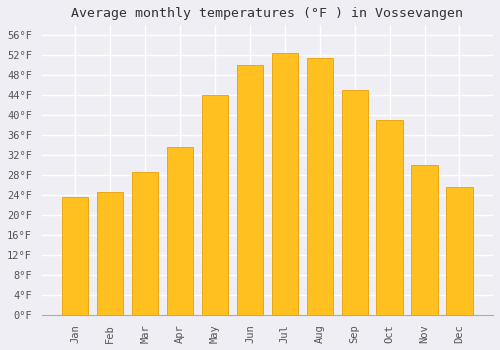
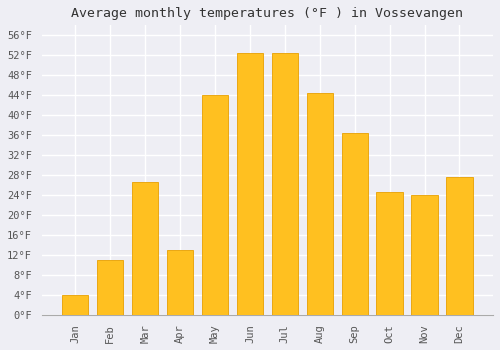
Jan: 23.5°F -> 4.0°F
Feb: 24.5°F -> 11.0°F
Mar: 28.5°F -> 26.5°F
Apr: 33.5°F -> 13.0°F
Jun: 50.0°F -> 52.5°F
Aug: 51.5°F -> 44.5°F
Sep: 45.0°F -> 36.5°F
Oct: 39.0°F -> 24.5°F
Nov: 30.0°F -> 24.0°F
Dec: 25.5°F -> 27.5°F
